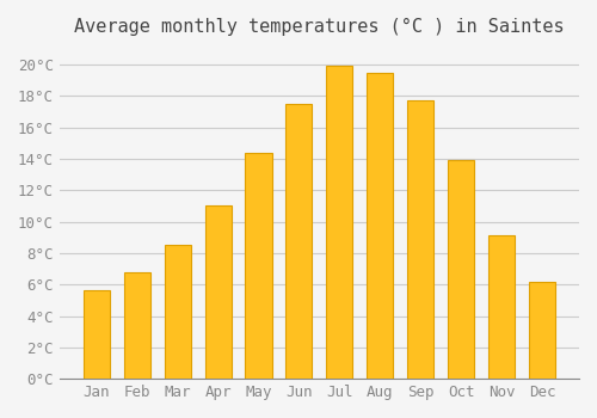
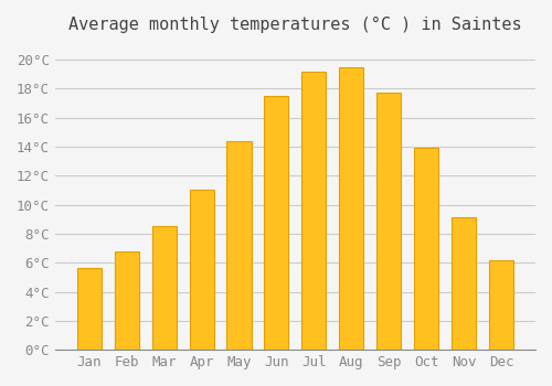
Jul: 19.9°C -> 19.2°C
